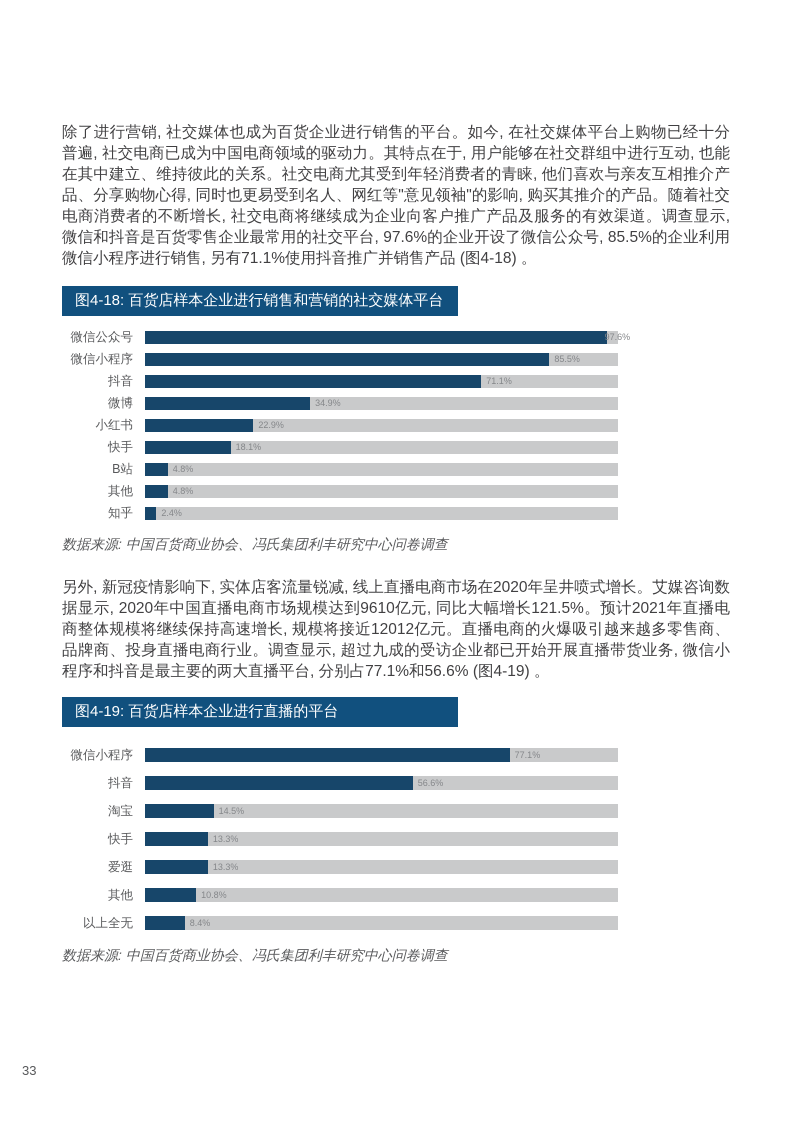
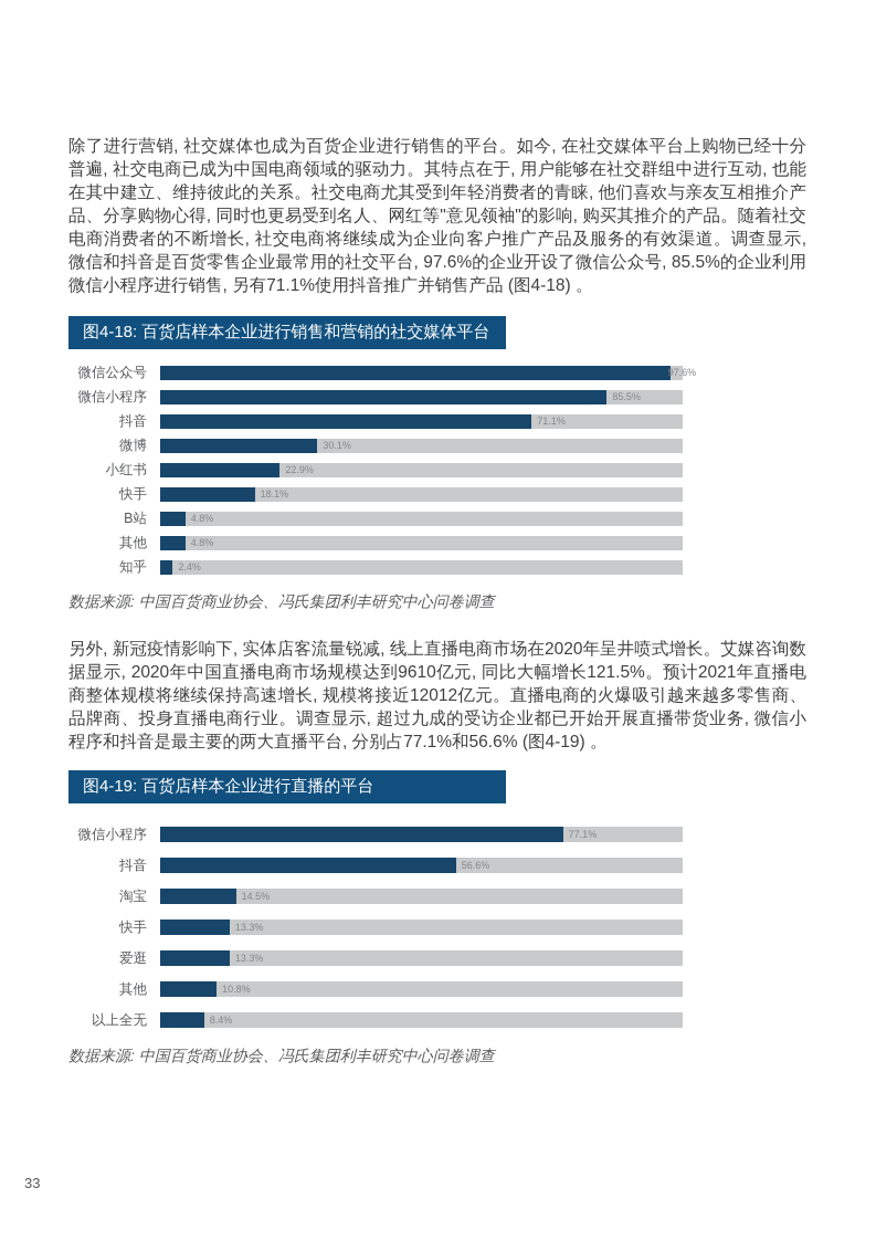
图4-18: 百货店样本企业进行销售和营销的社交媒体平台/微博: 34.9% -> 30.1%
